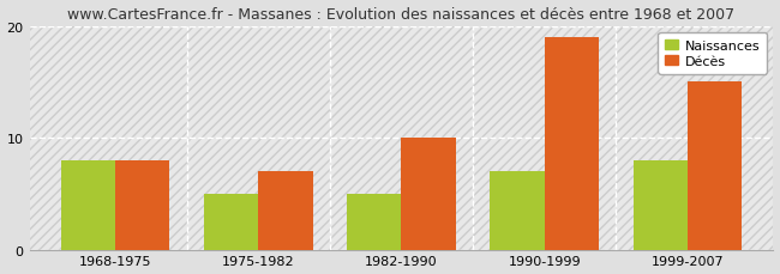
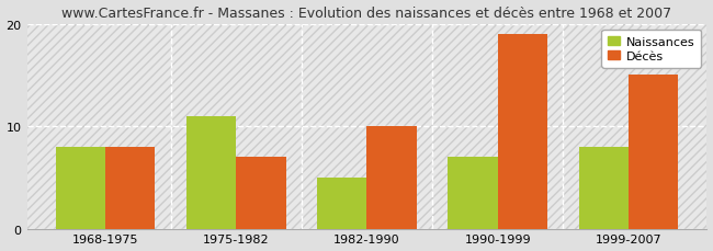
Naissances/1975-1982: 5 -> 11
